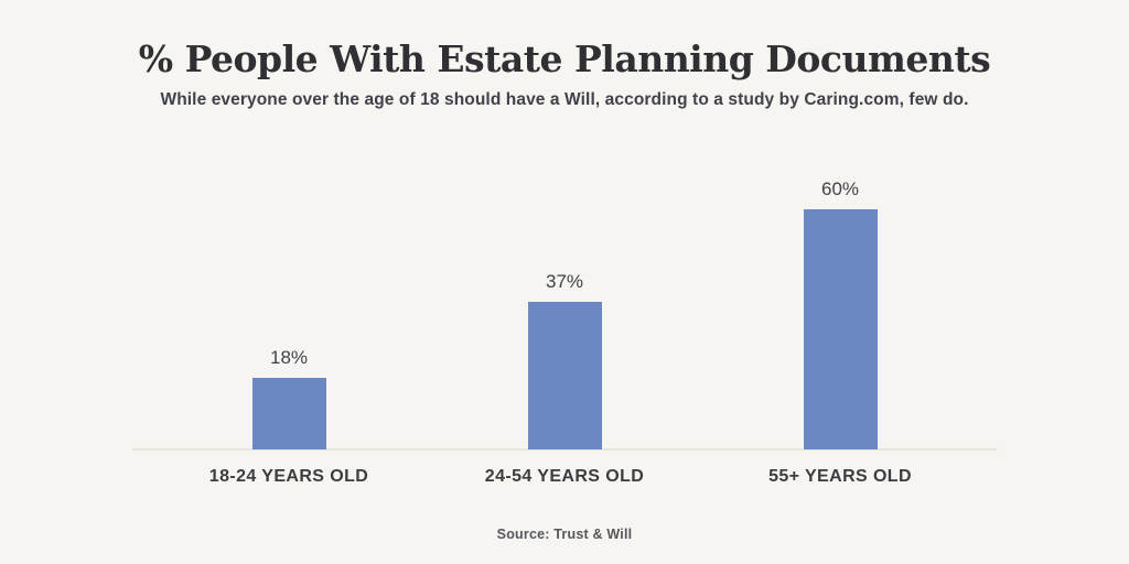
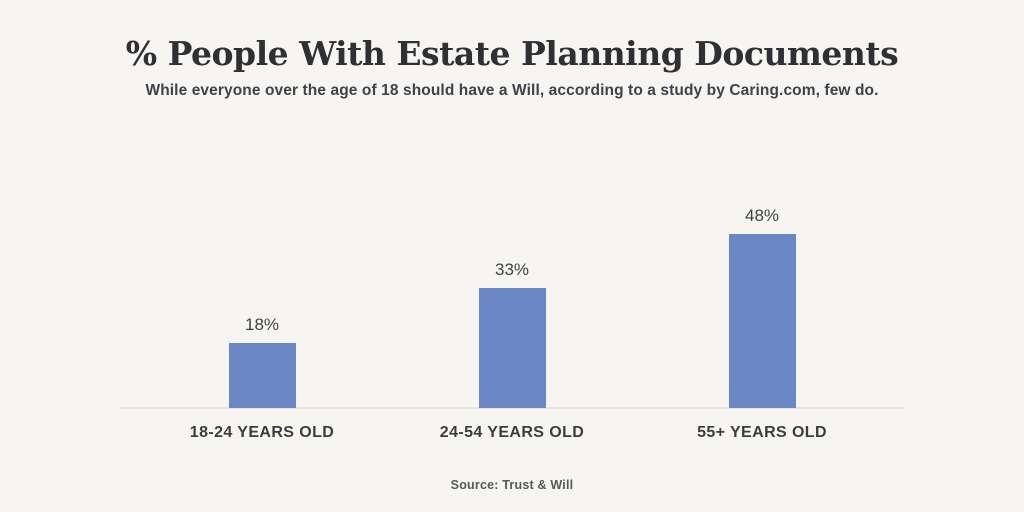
24-54 YEARS OLD: 37% -> 33%
55+ YEARS OLD: 60% -> 48%
